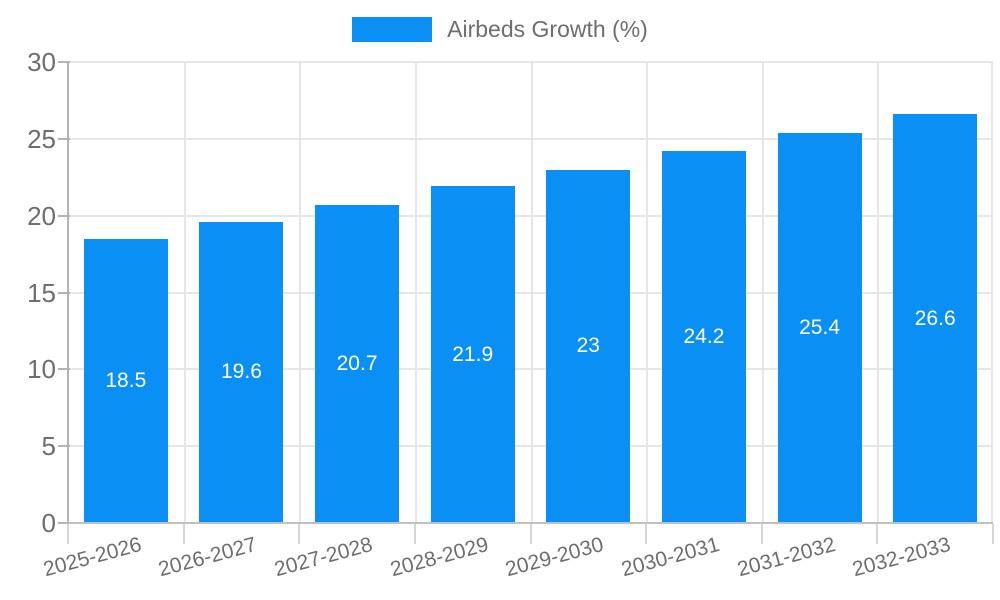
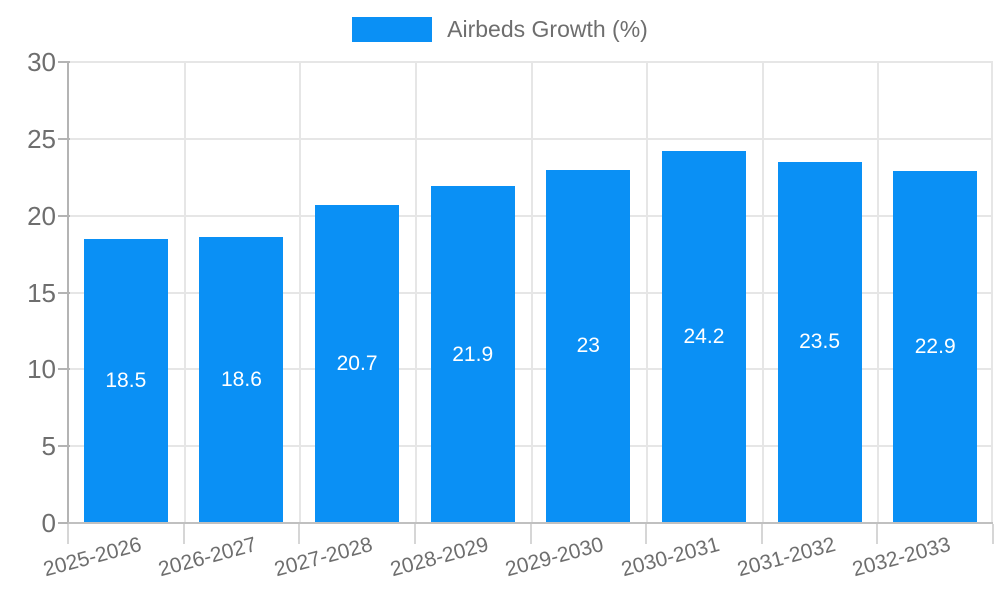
2026-2027: 19.6 -> 18.6
2031-2032: 25.4 -> 23.5
2032-2033: 26.6 -> 22.9
